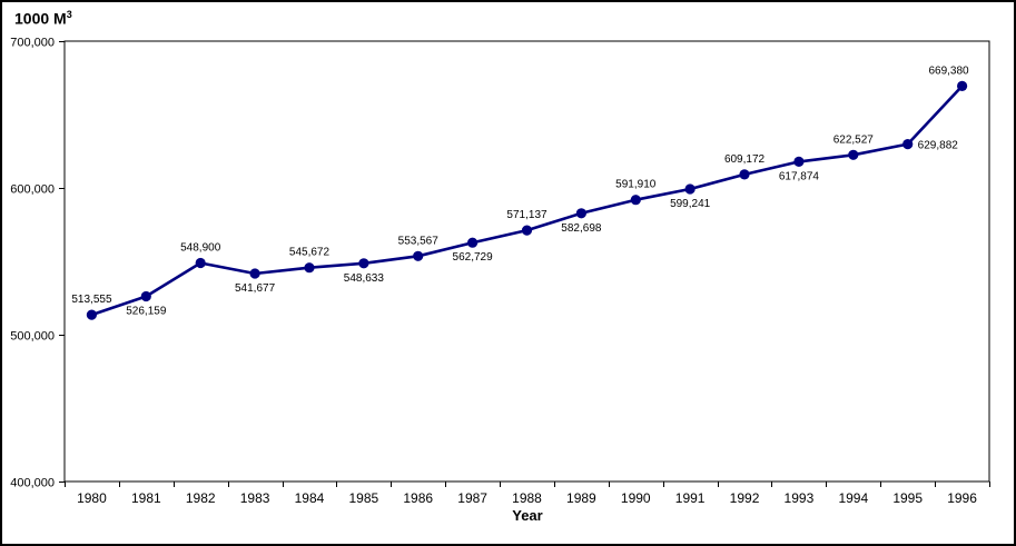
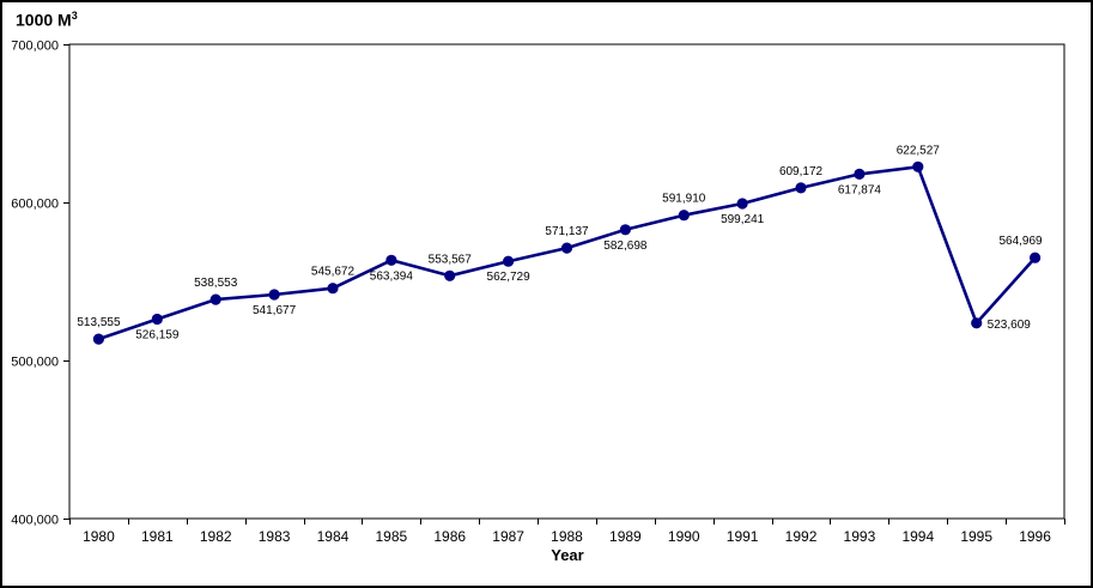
1982: 548,900 -> 538,553
1985: 548,633 -> 563,394
1995: 629,882 -> 523,609
1996: 669,380 -> 564,969
